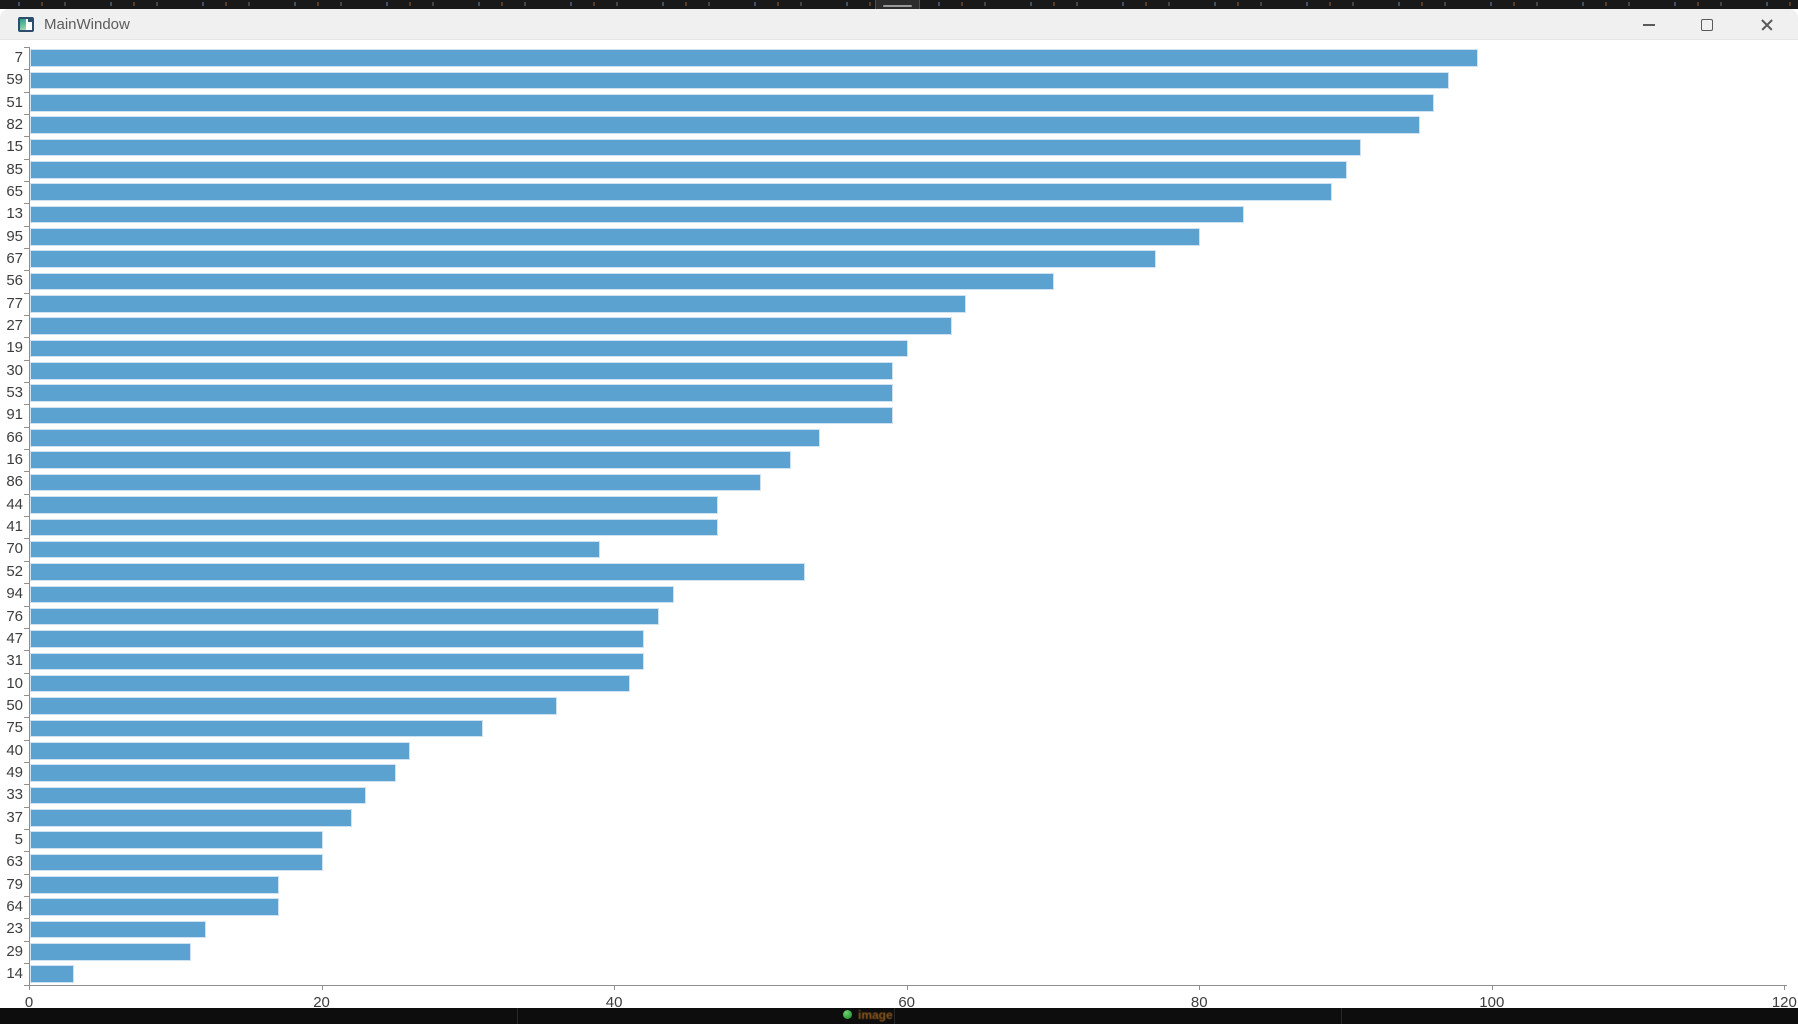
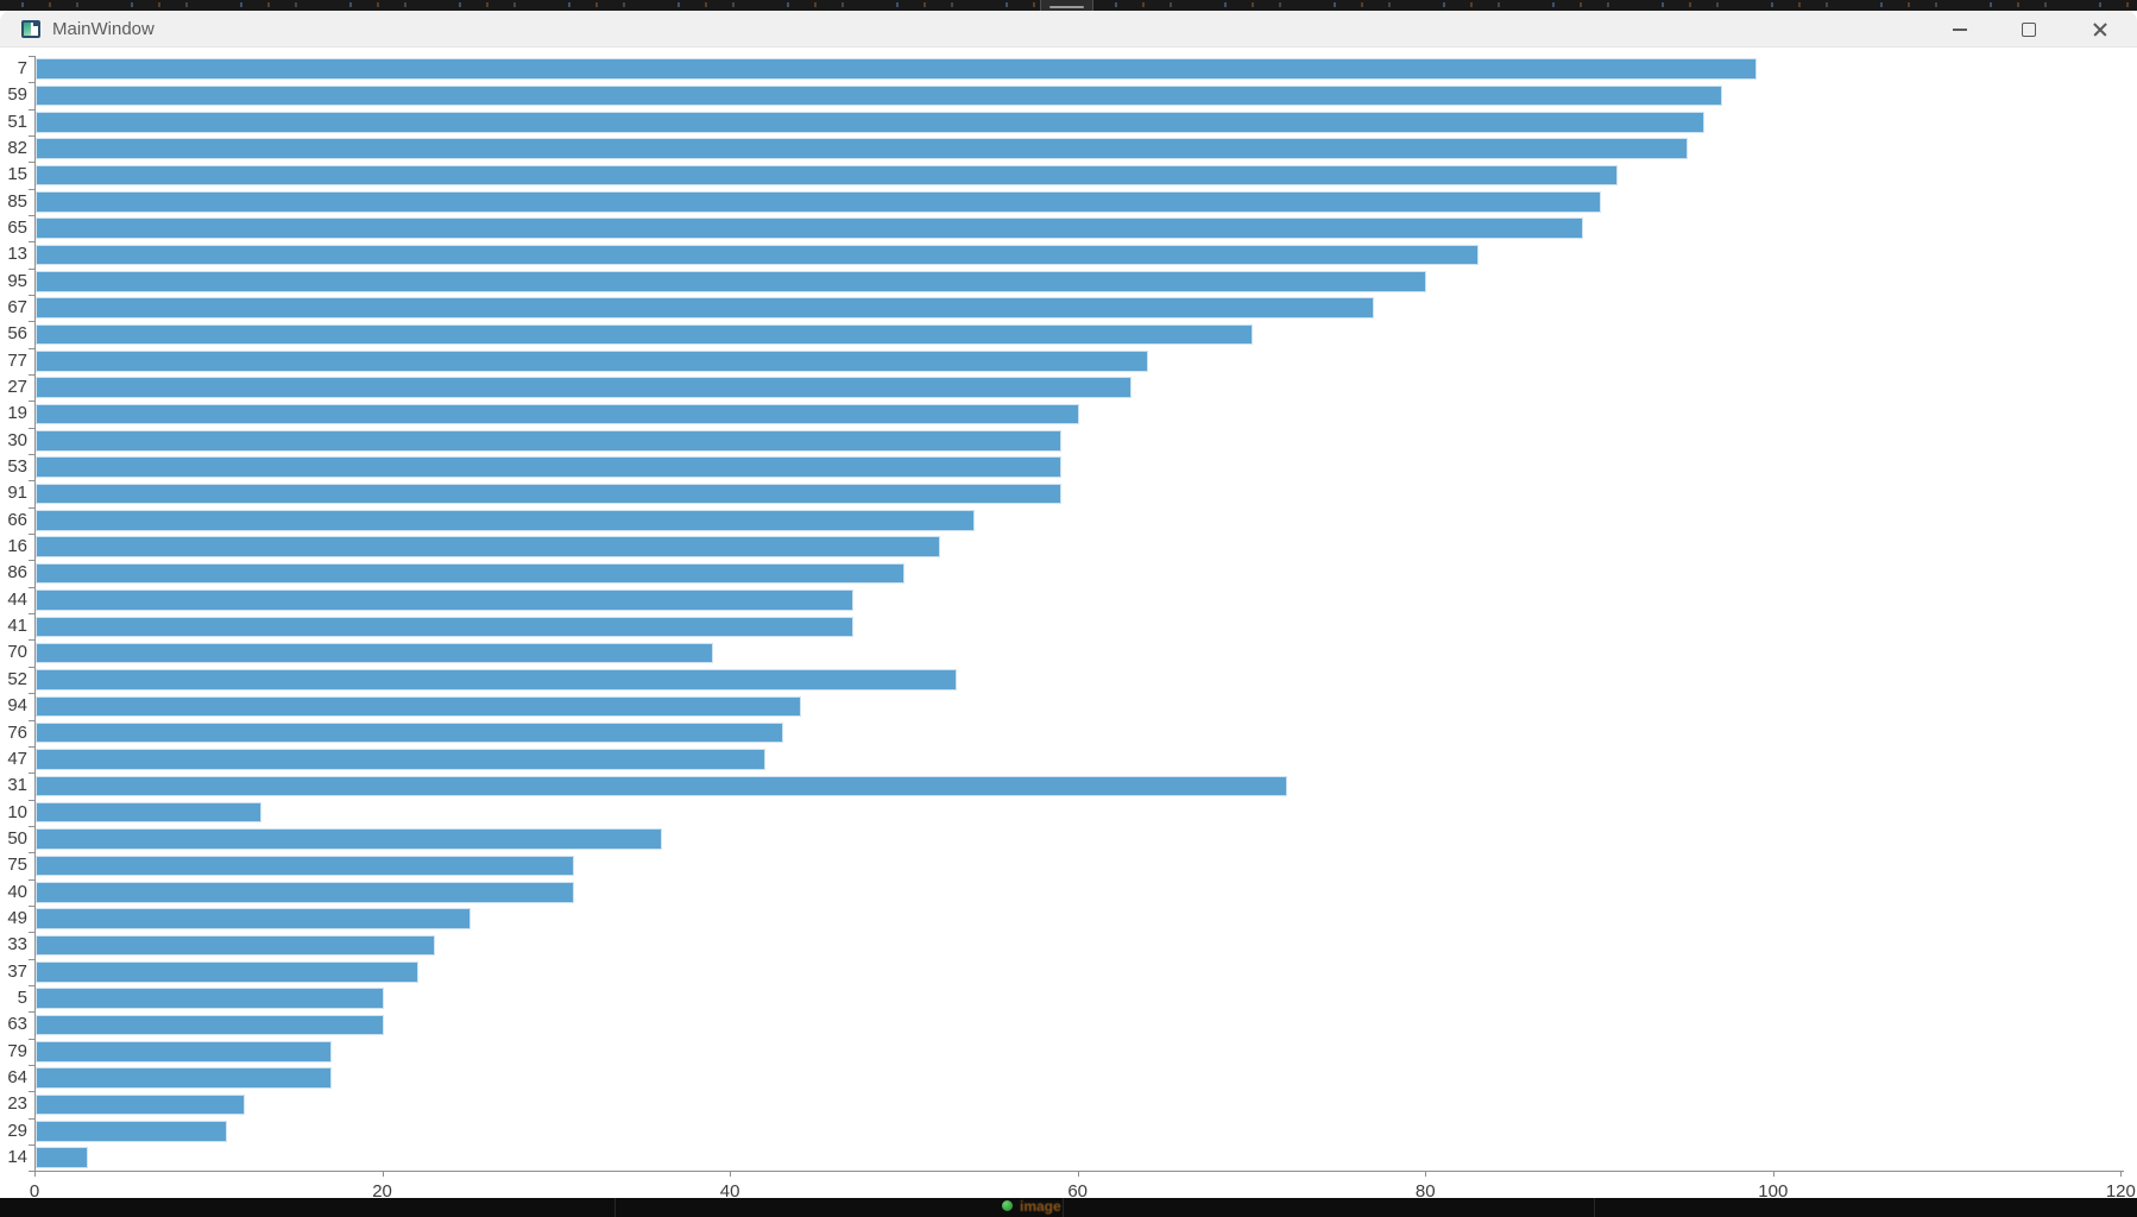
31: 42 -> 72
10: 41 -> 13
40: 26 -> 31
